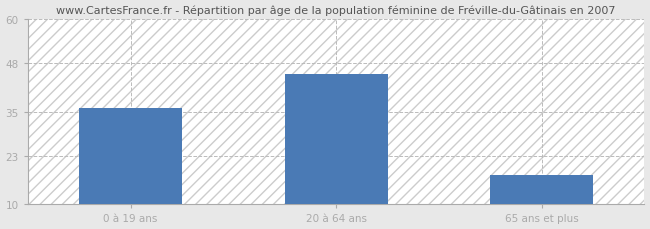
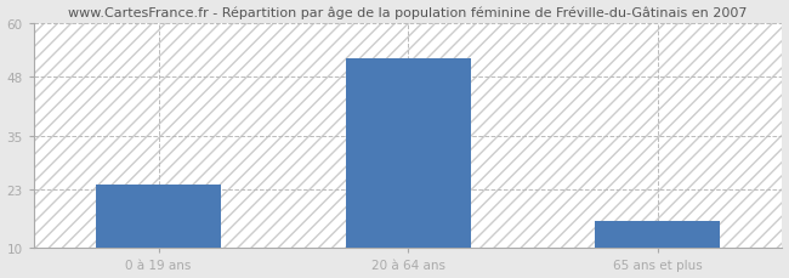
0 à 19 ans: 36 -> 24
20 à 64 ans: 45 -> 52
65 ans et plus: 18 -> 16
